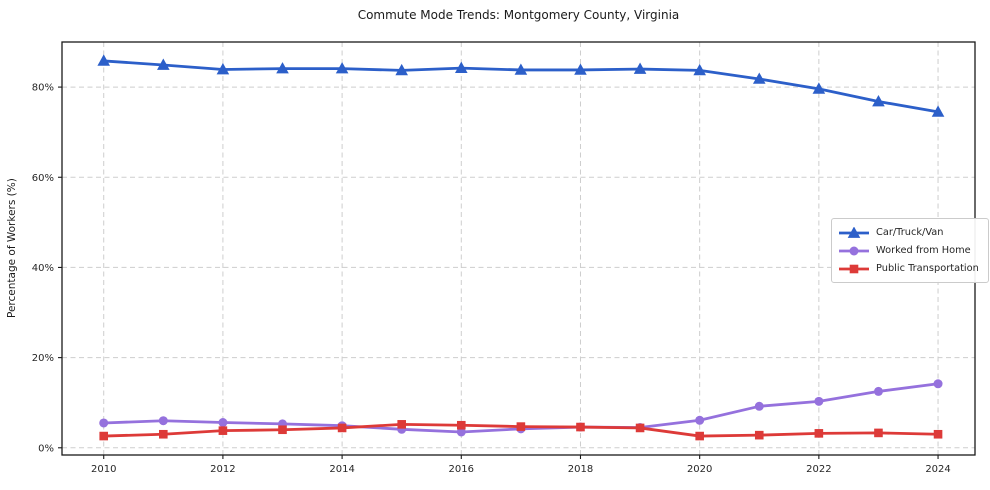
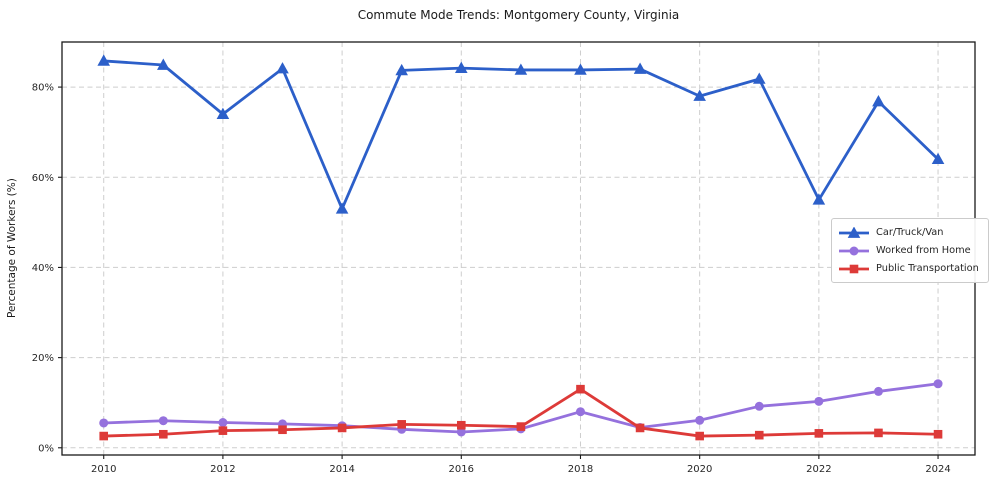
Car/Truck/Van/2012: 84% -> 74%
Car/Truck/Van/2014: 84% -> 53%
Worked from Home/2018: 5% -> 8%
Public Transportation/2018: 5% -> 13%
Car/Truck/Van/2020: 84% -> 78%
Car/Truck/Van/2022: 80% -> 55%
Car/Truck/Van/2024: 74% -> 64%
